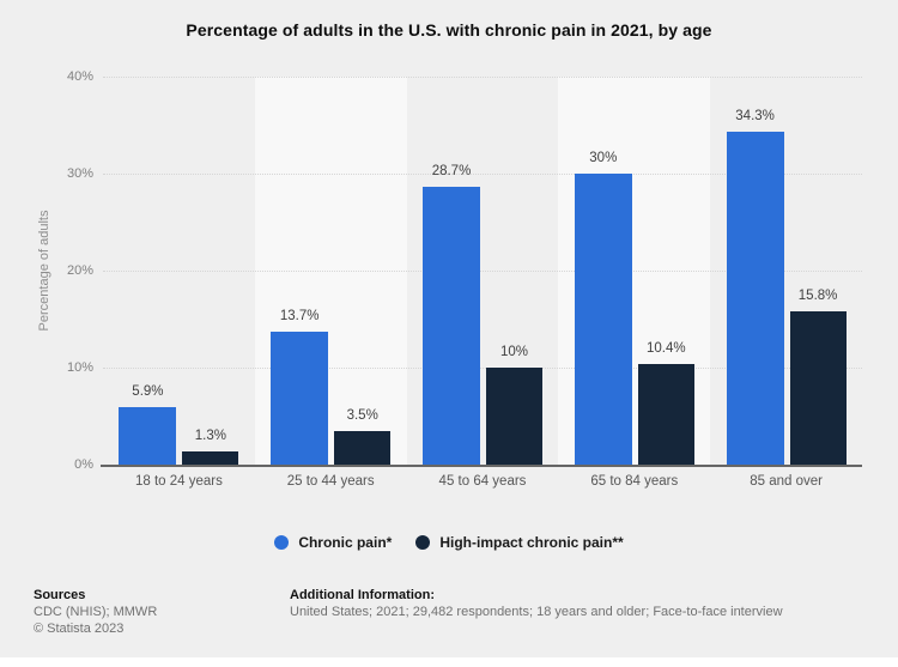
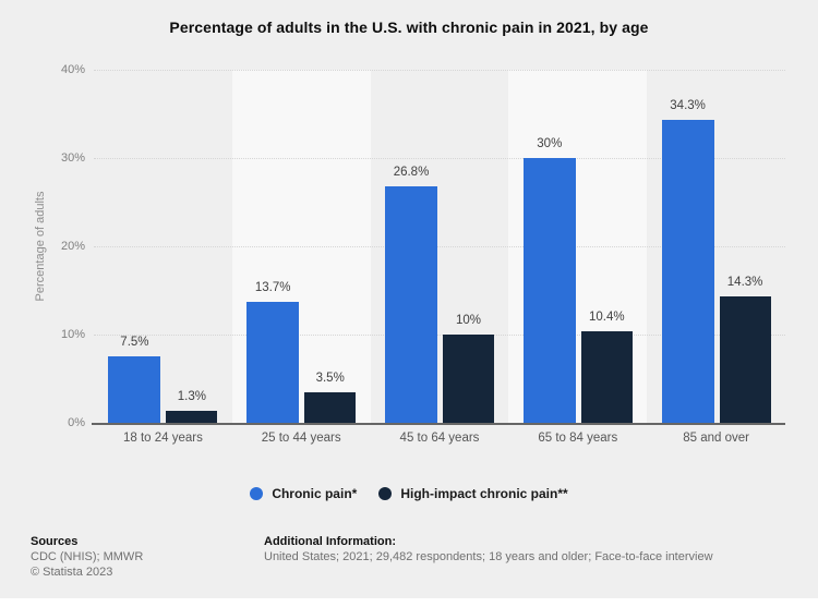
Chronic pain*/18 to 24 years: 5.9% -> 7.5%
Chronic pain*/45 to 64 years: 28.7% -> 26.8%
High-impact chronic pain**/85 and over: 15.8% -> 14.3%
